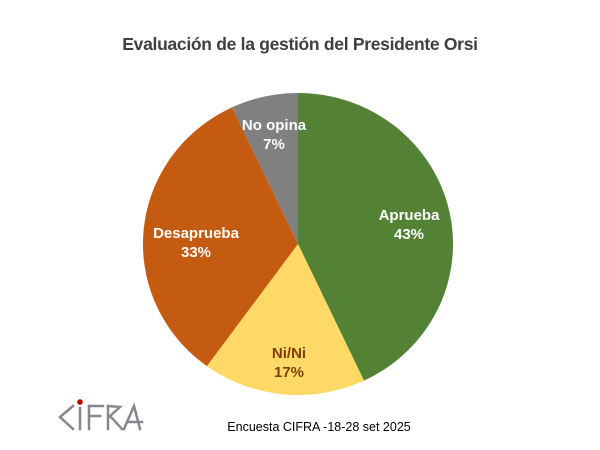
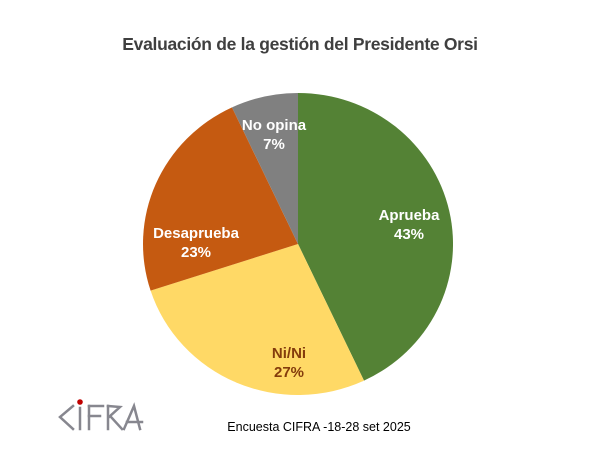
Ni/Ni: 17% -> 27%
Desaprueba: 33% -> 23%
